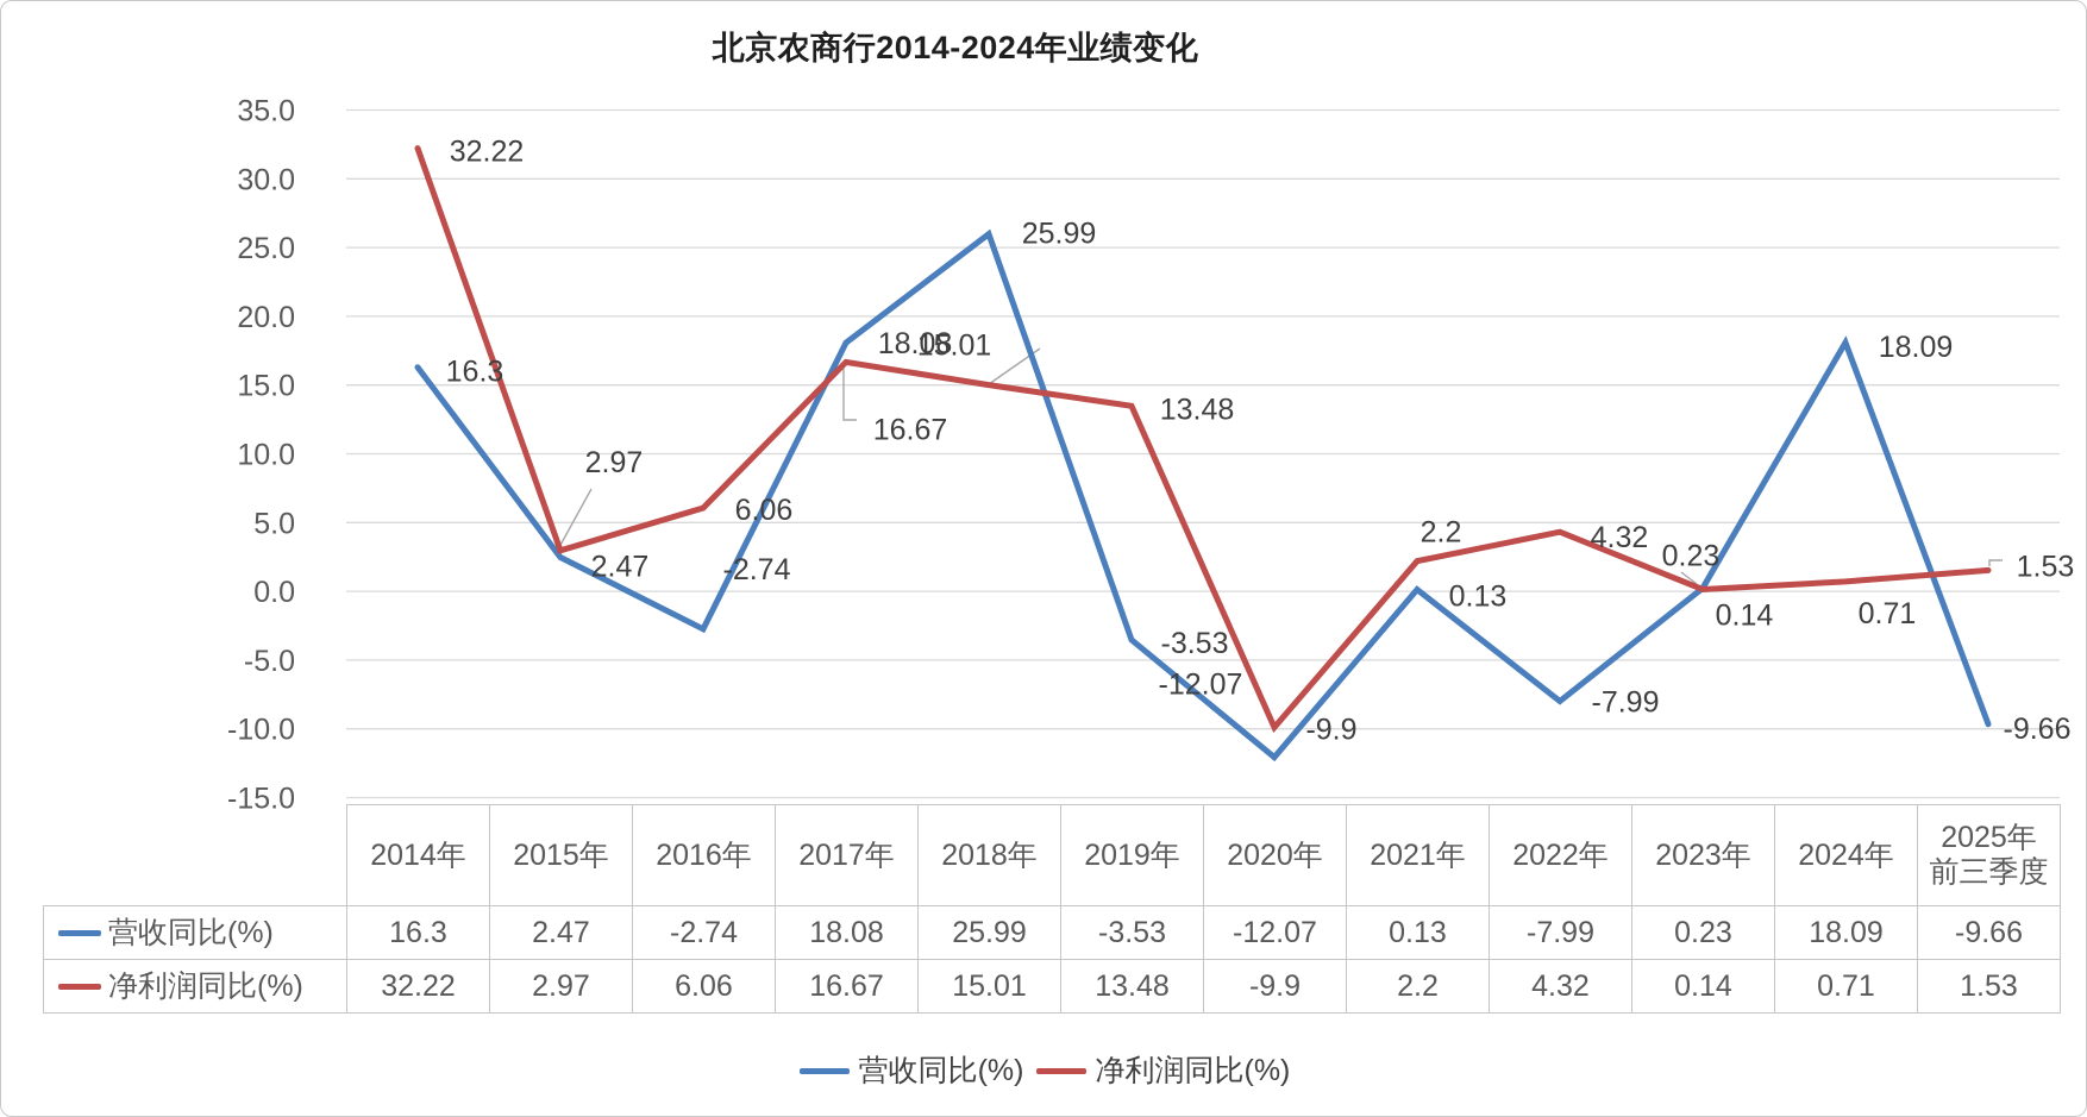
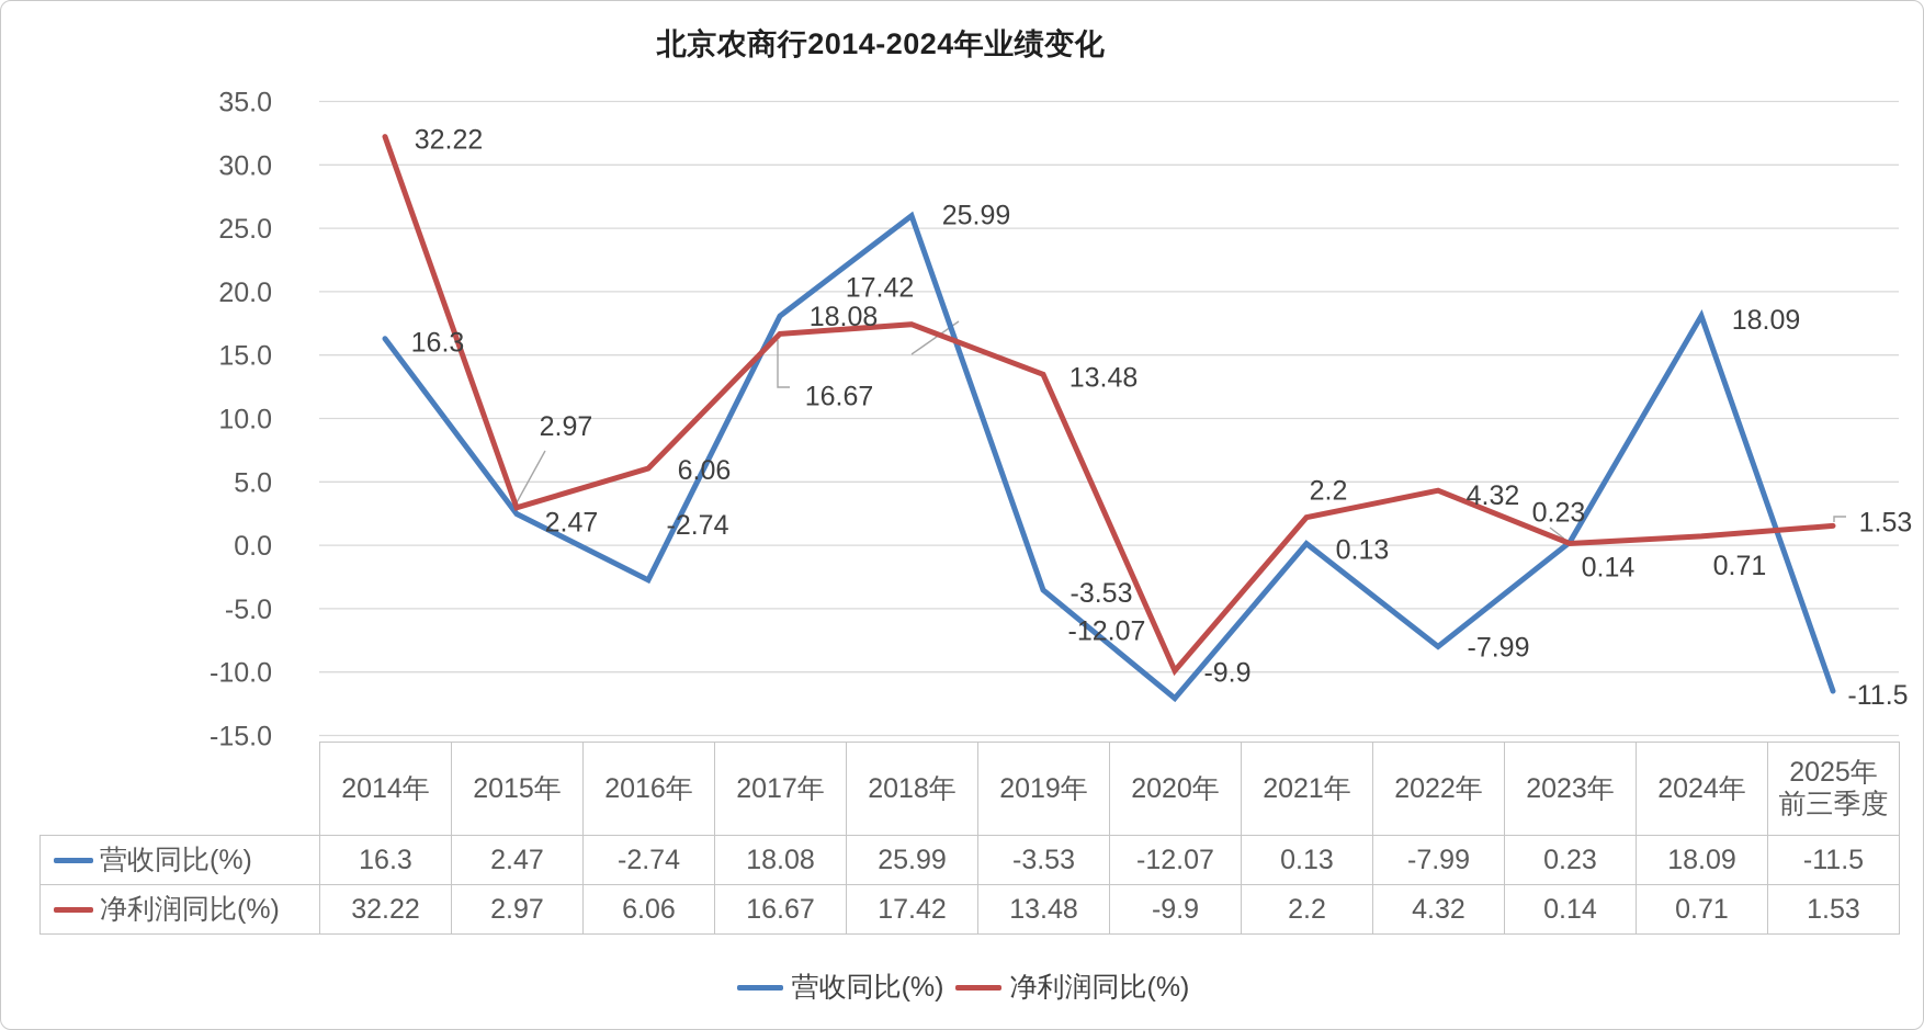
净利润同比(%)/2018年: 15.01 -> 17.42
营收同比(%)/2025年前三季度: -9.66 -> -11.5
